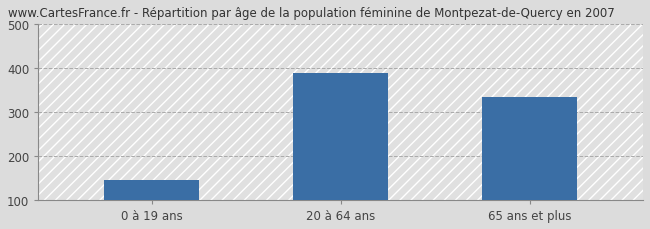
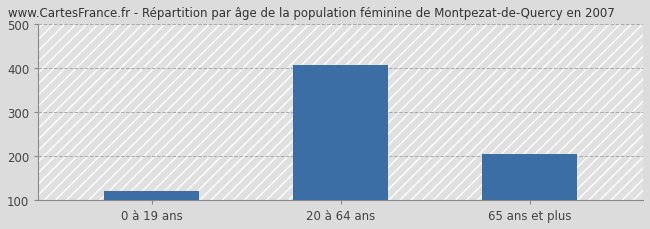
0 à 19 ans: 145 -> 120
20 à 64 ans: 390 -> 407
65 ans et plus: 335 -> 205
